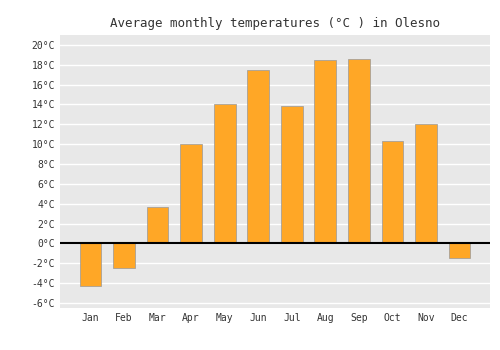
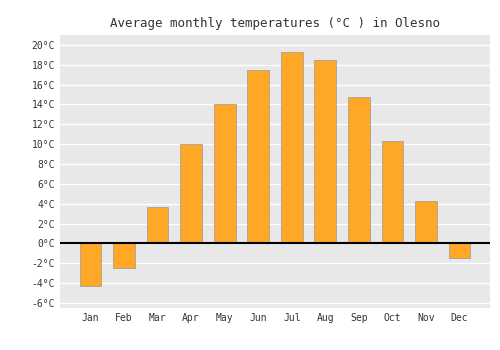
Jul: 13.8°C -> 19.3°C
Sep: 18.6°C -> 14.8°C
Nov: 12.0°C -> 4.3°C
